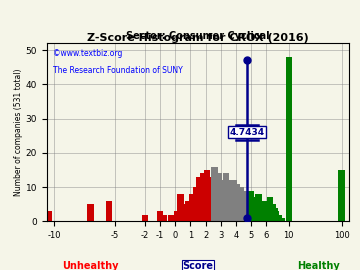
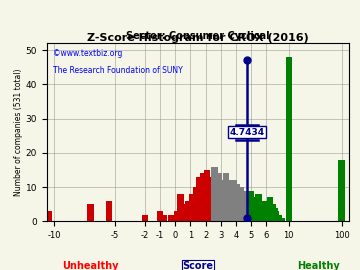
100: 15 -> 18
